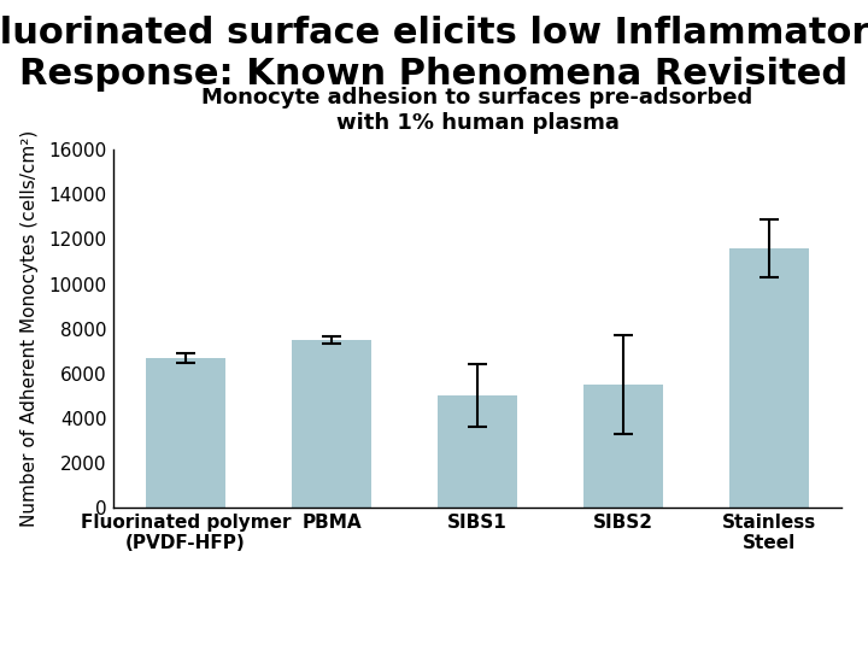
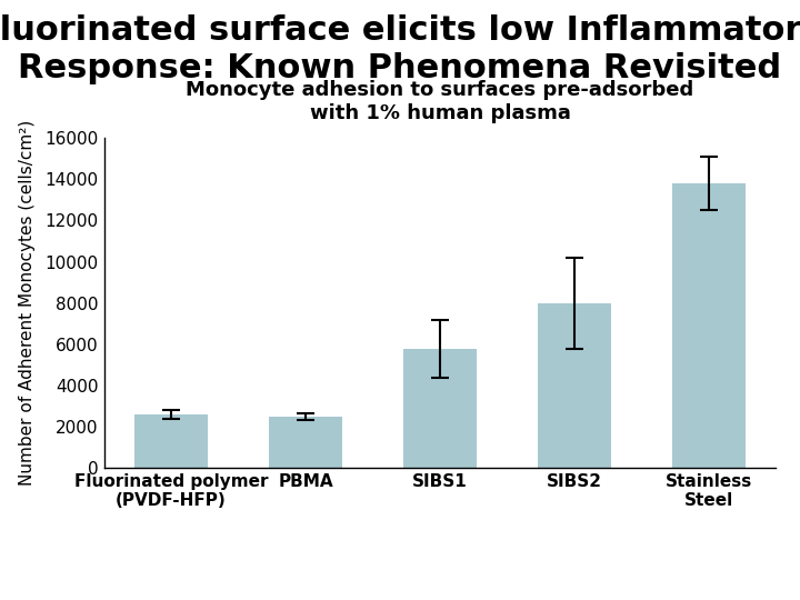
Fluorinated polymer (PVDF-HFP): 6700 -> 2600
PBMA: 7500 -> 2500
SIBS1: 5000 -> 5800
SIBS2: 5500 -> 8000
Stainless Steel: 11600 -> 13800
